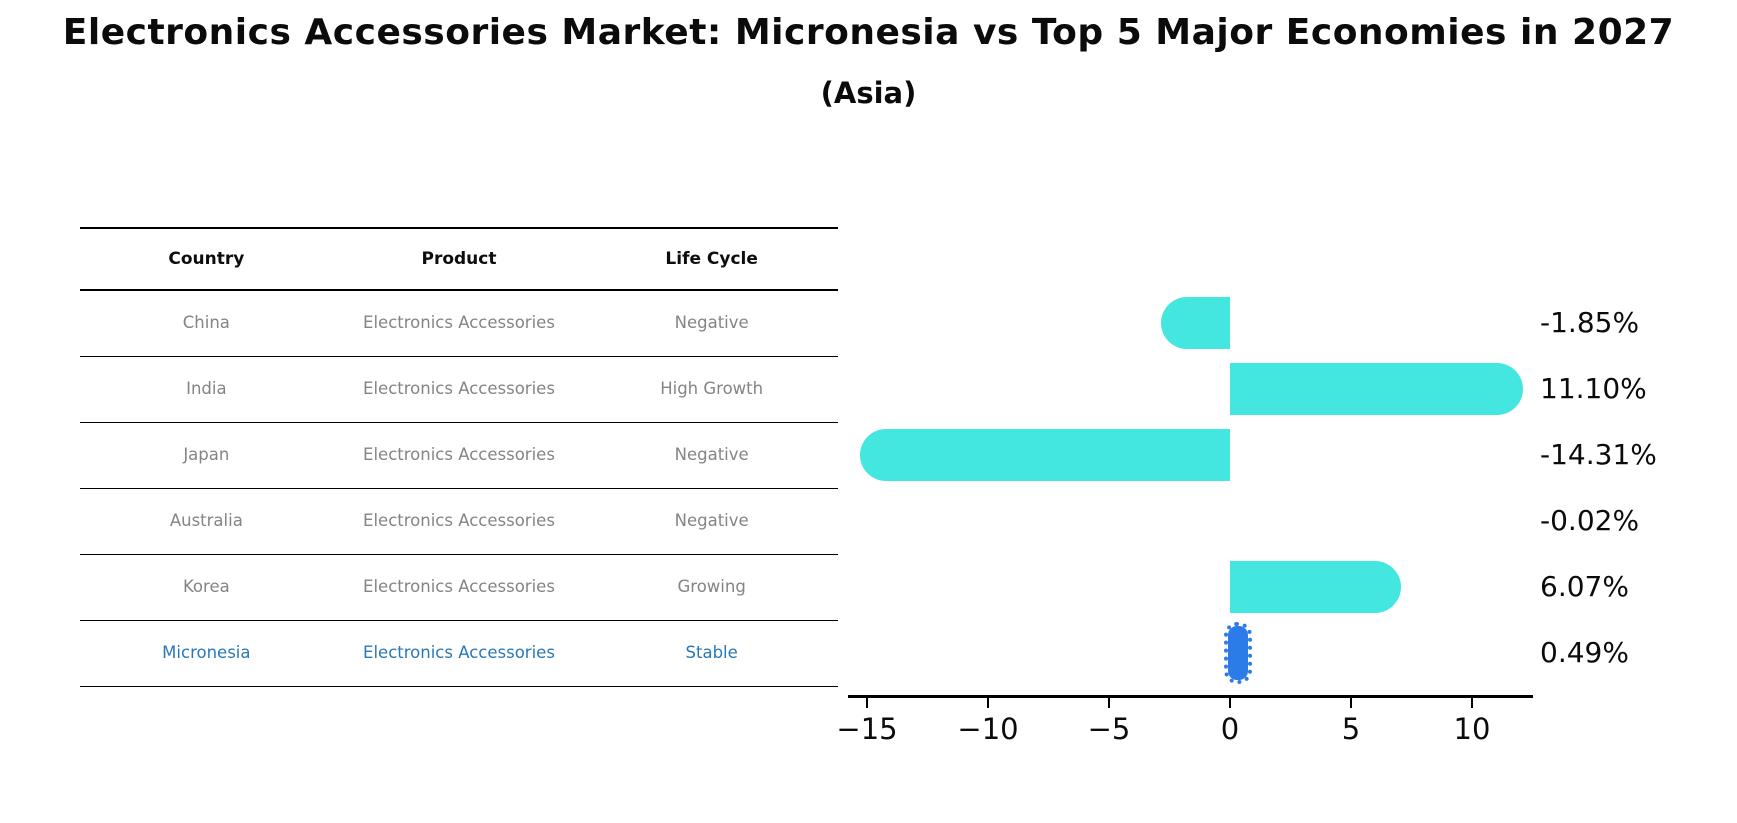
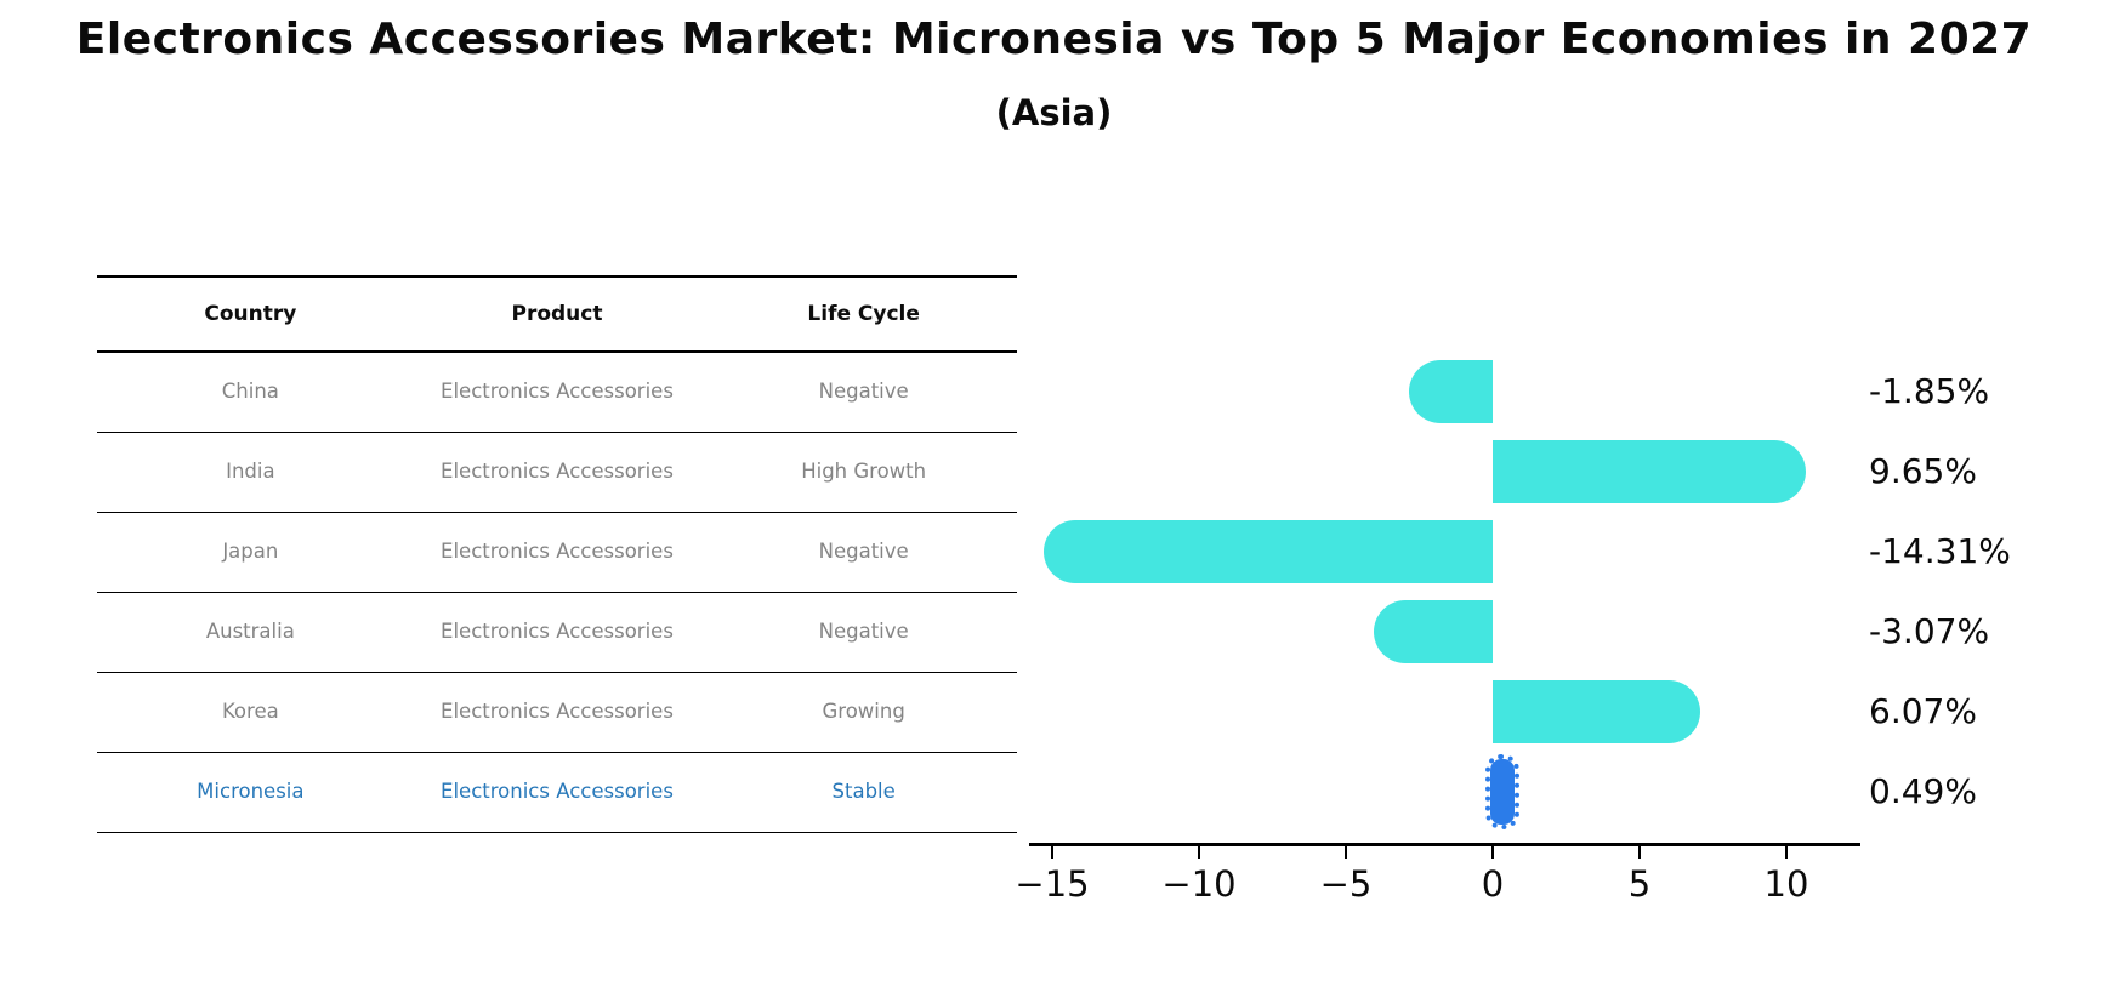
India: 11.10% -> 9.65%
Australia: -0.02% -> -3.07%
